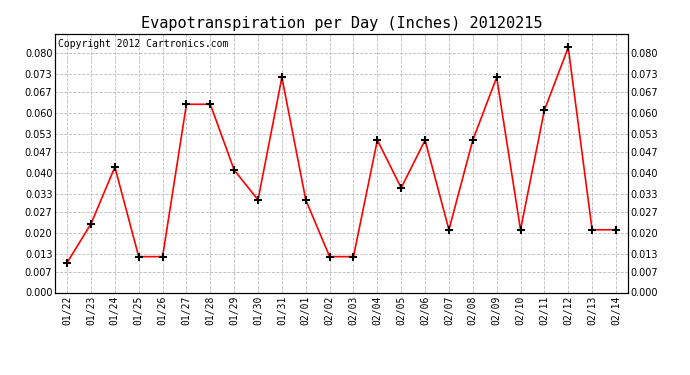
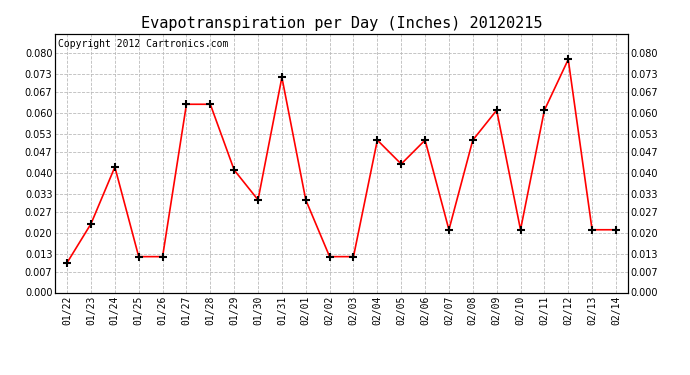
02/05: 0.035 -> 0.043
02/09: 0.072 -> 0.061
02/12: 0.082 -> 0.078
